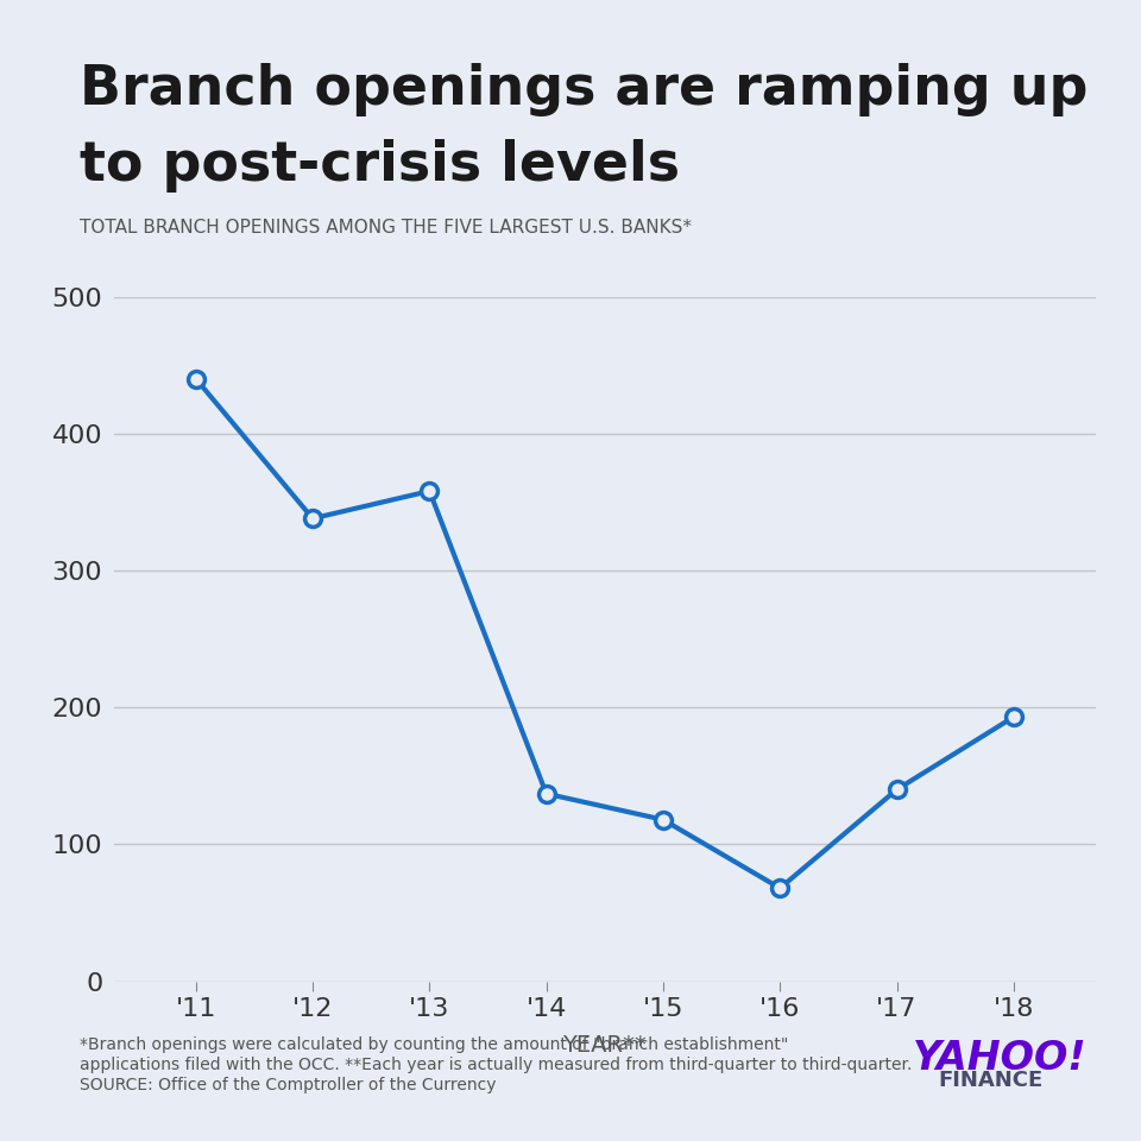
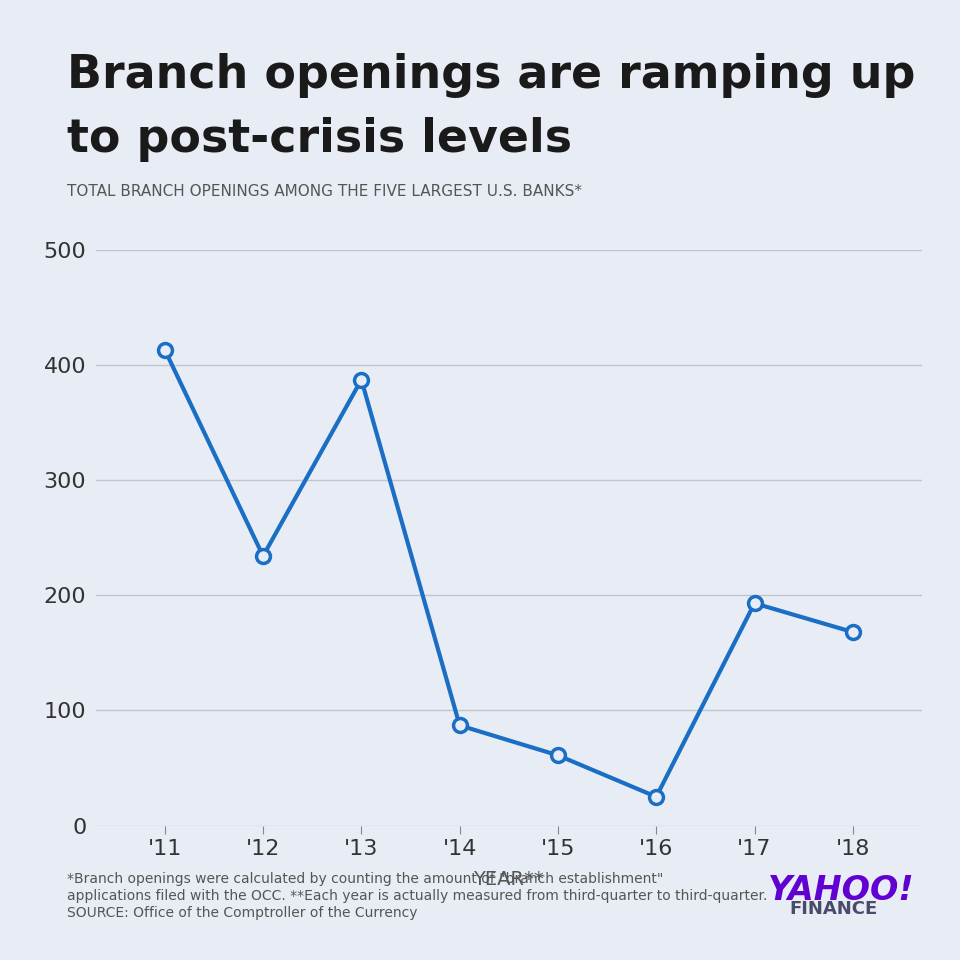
'11: 440 -> 413
'12: 338 -> 234
'13: 358 -> 387
'14: 137 -> 87
'15: 118 -> 61
'16: 68 -> 25
'17: 140 -> 193
'18: 193 -> 168
